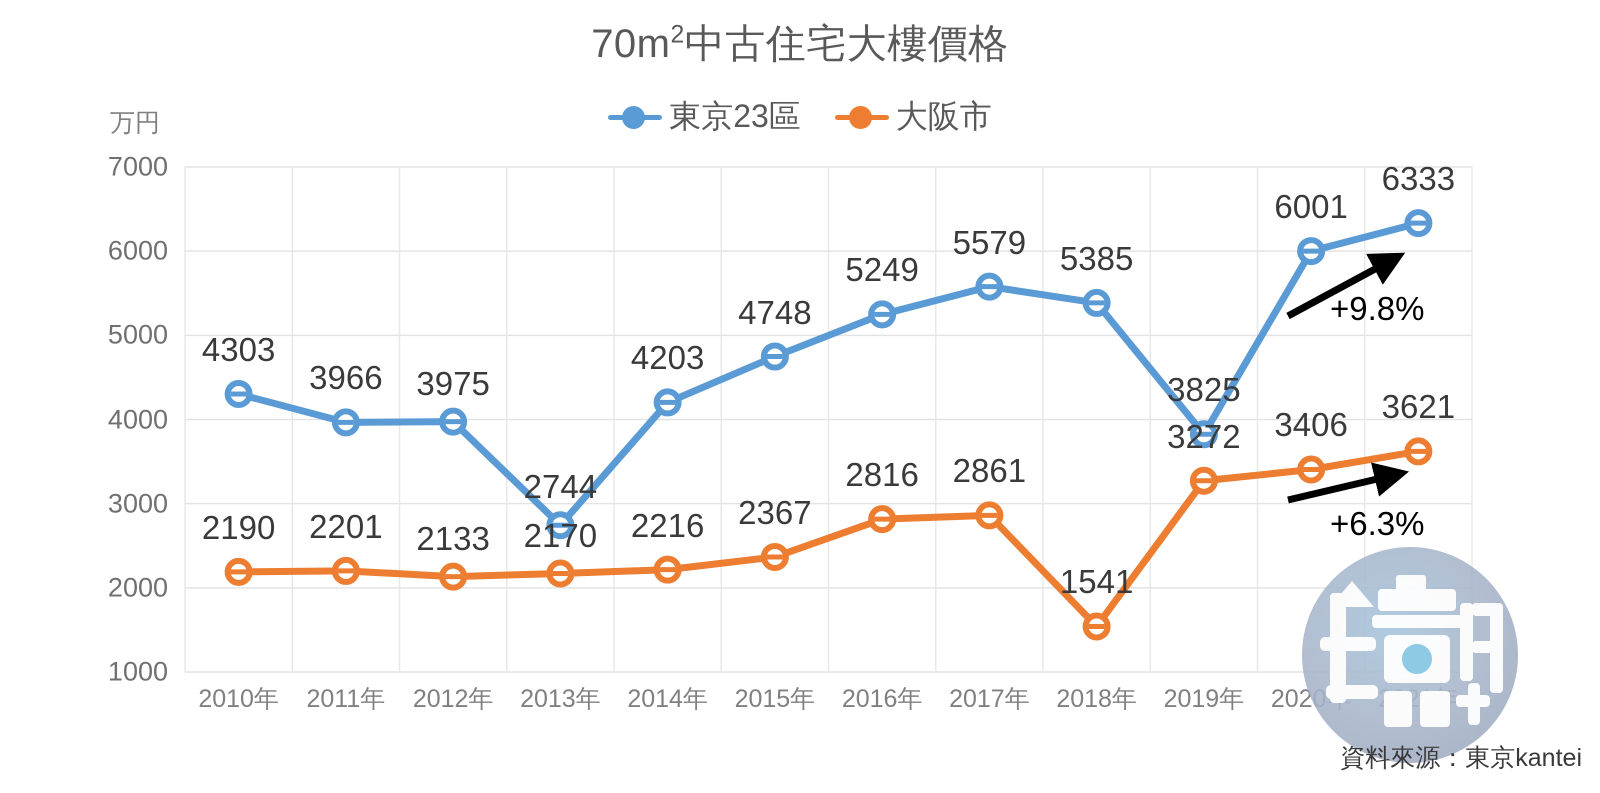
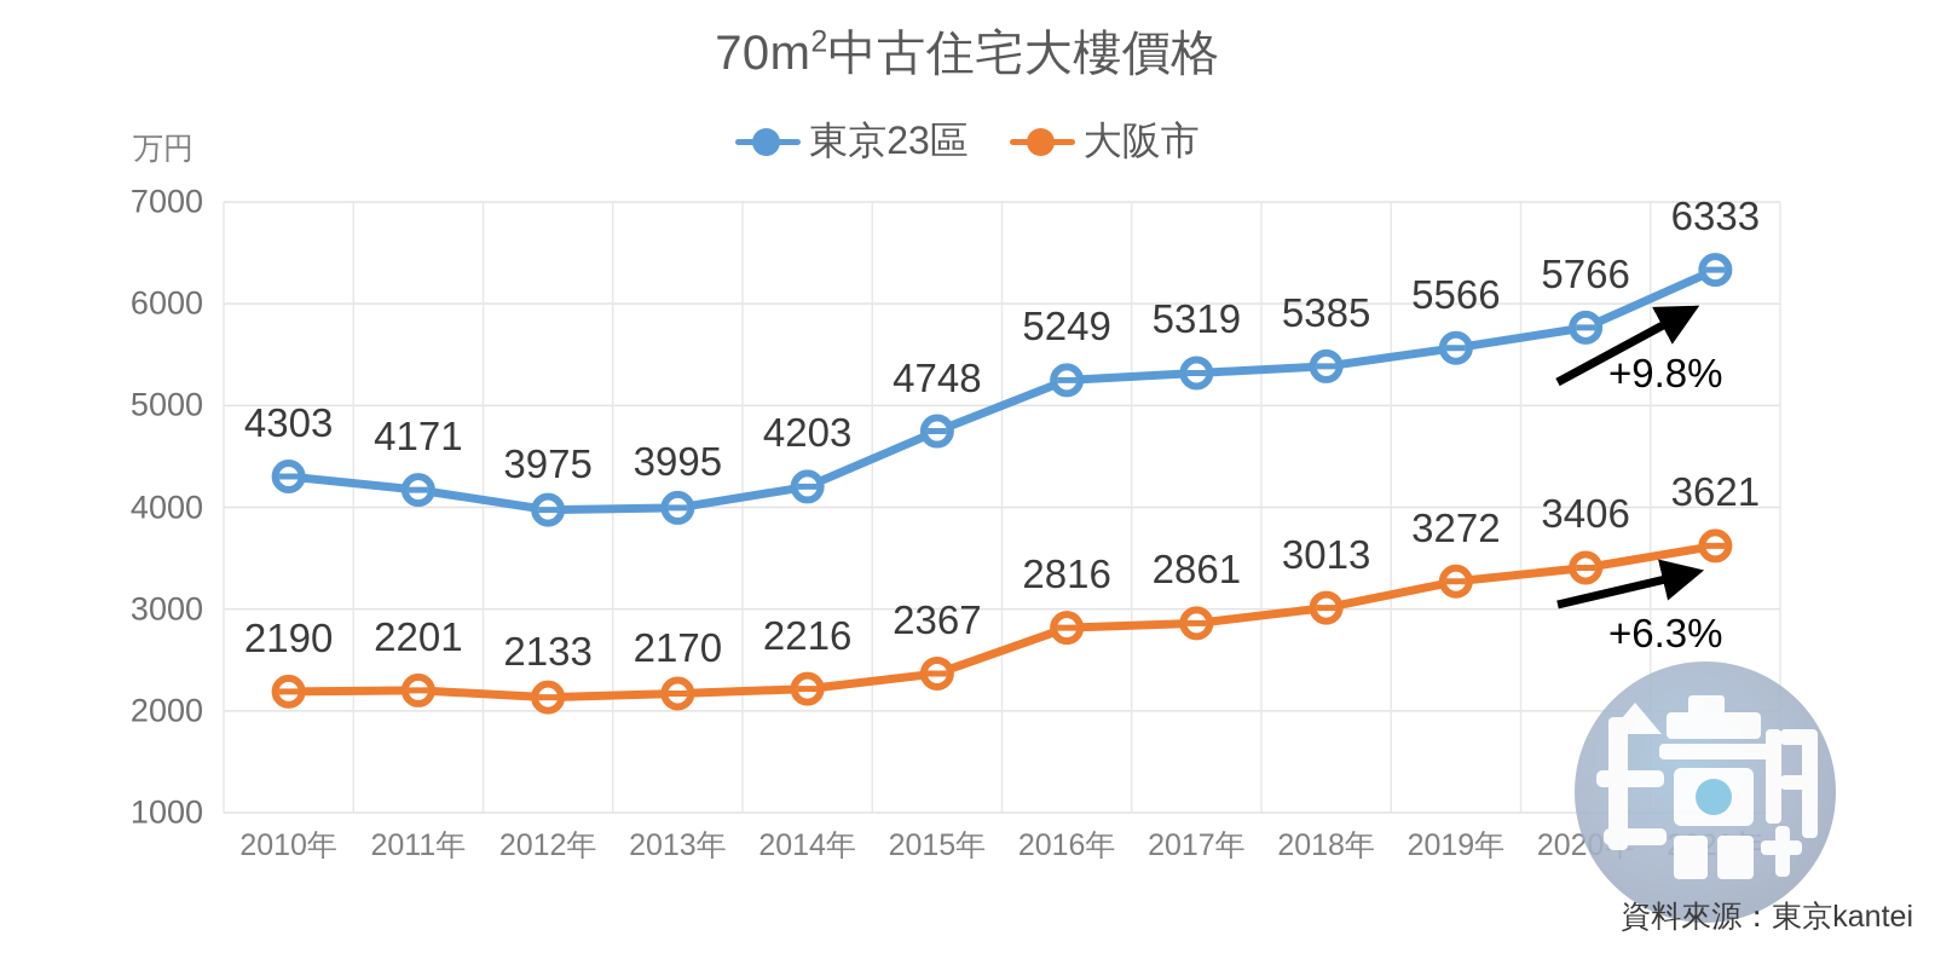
東京23區/2011年: 3966 -> 4171
東京23區/2013年: 2744 -> 3995
東京23區/2017年: 5579 -> 5319
大阪市/2018年: 1541 -> 3013
東京23區/2019年: 3825 -> 5566
東京23區/2020年: 6001 -> 5766
